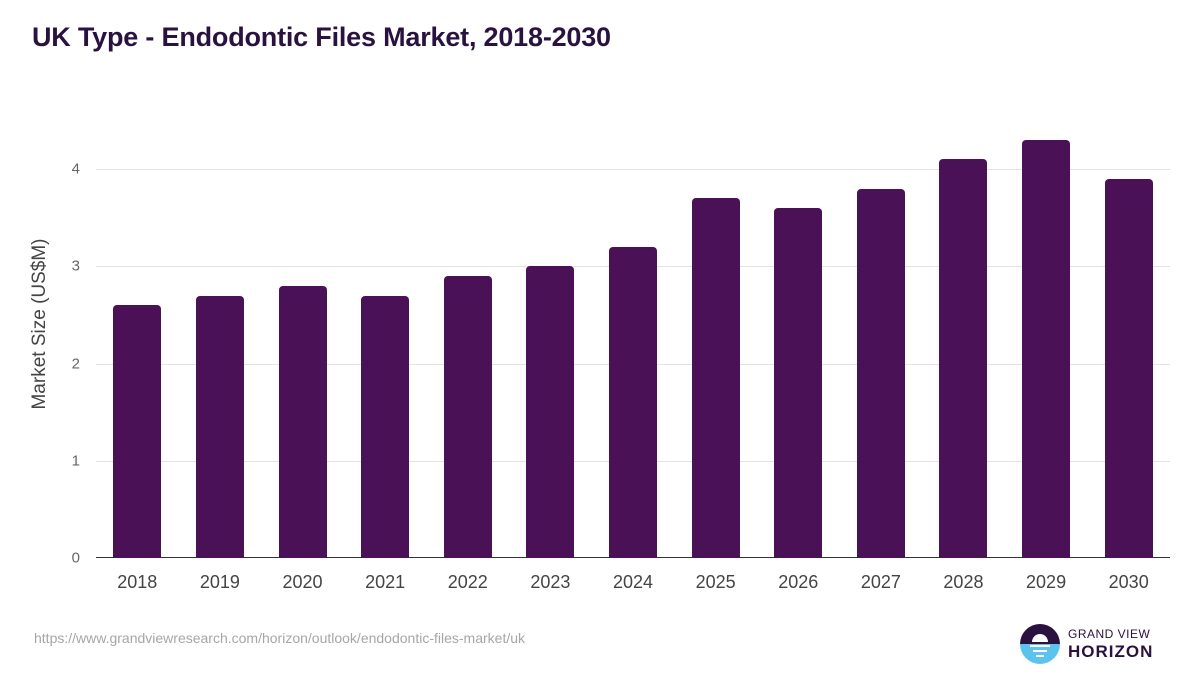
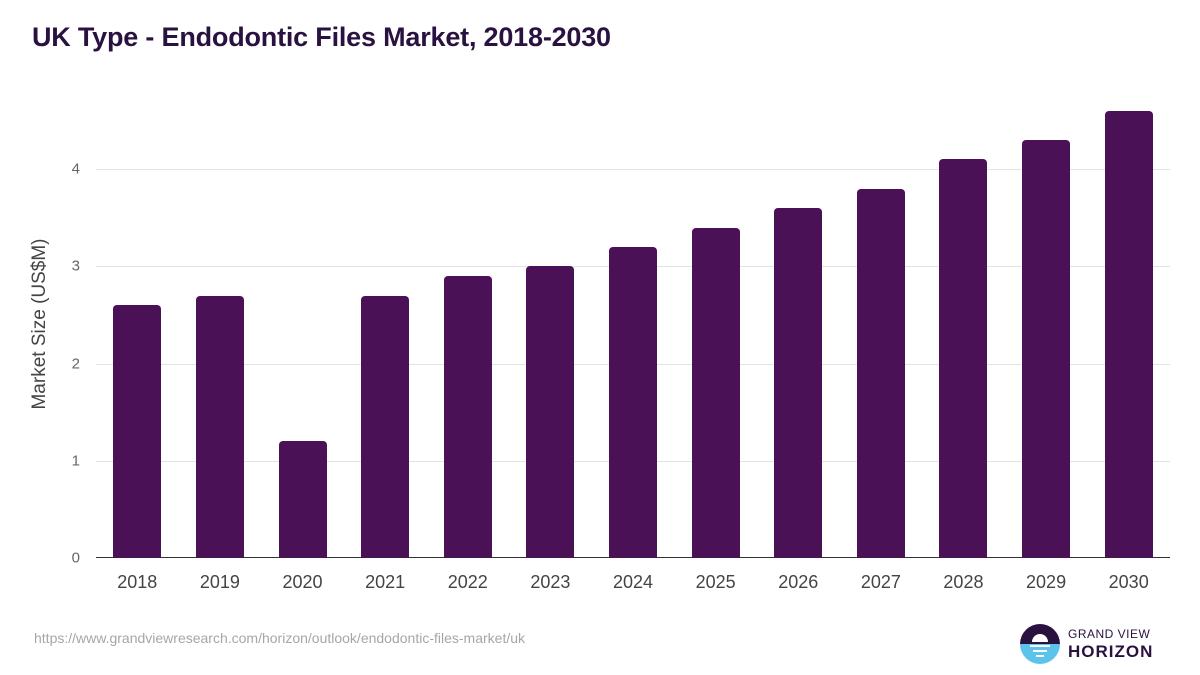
2020: 2.8 -> 1.2
2025: 3.7 -> 3.4
2030: 3.9 -> 4.6
